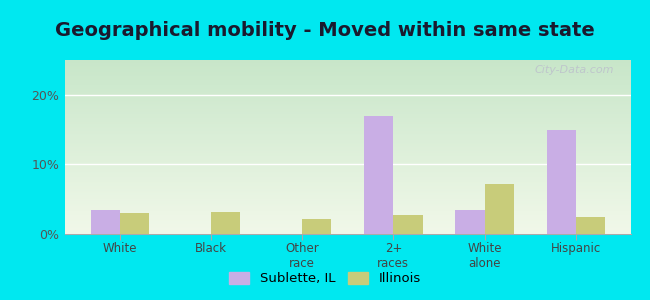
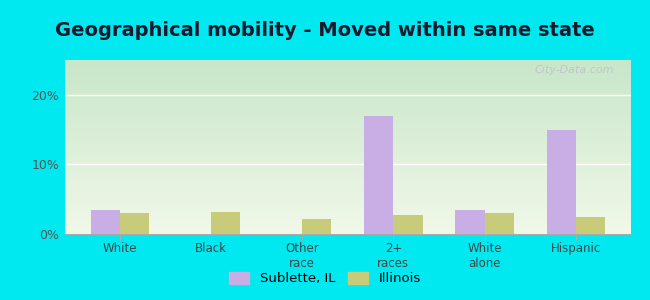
Illinois/White alone: 7.2% -> 3.0%
